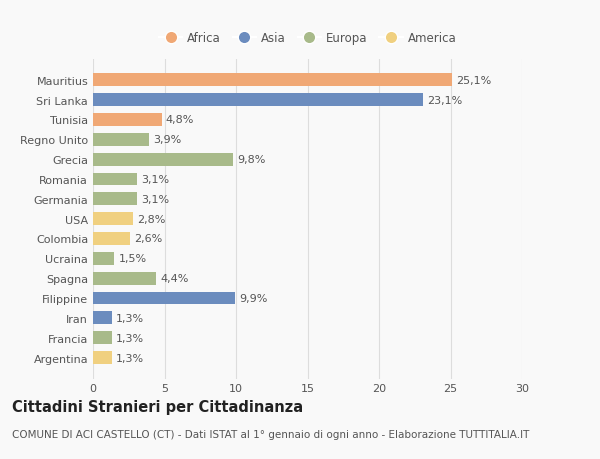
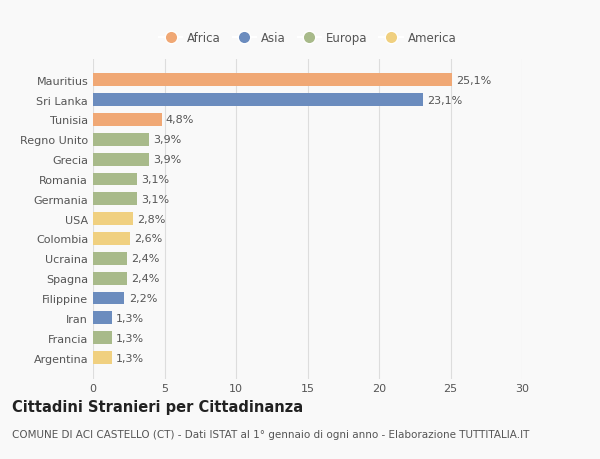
Grecia: 9,8% -> 3,9%
Ucraina: 1,5% -> 2,4%
Spagna: 4,4% -> 2,4%
Filippine: 9,9% -> 2,2%
